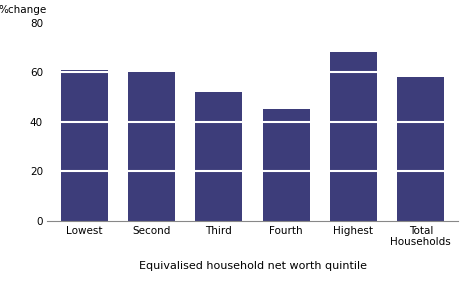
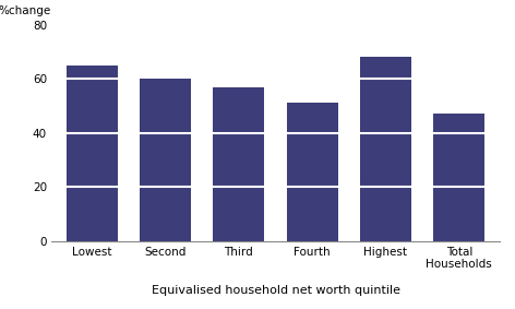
Lowest: 61 -> 65
Third: 52 -> 57
Fourth: 45 -> 51
Total Households: 58 -> 47
